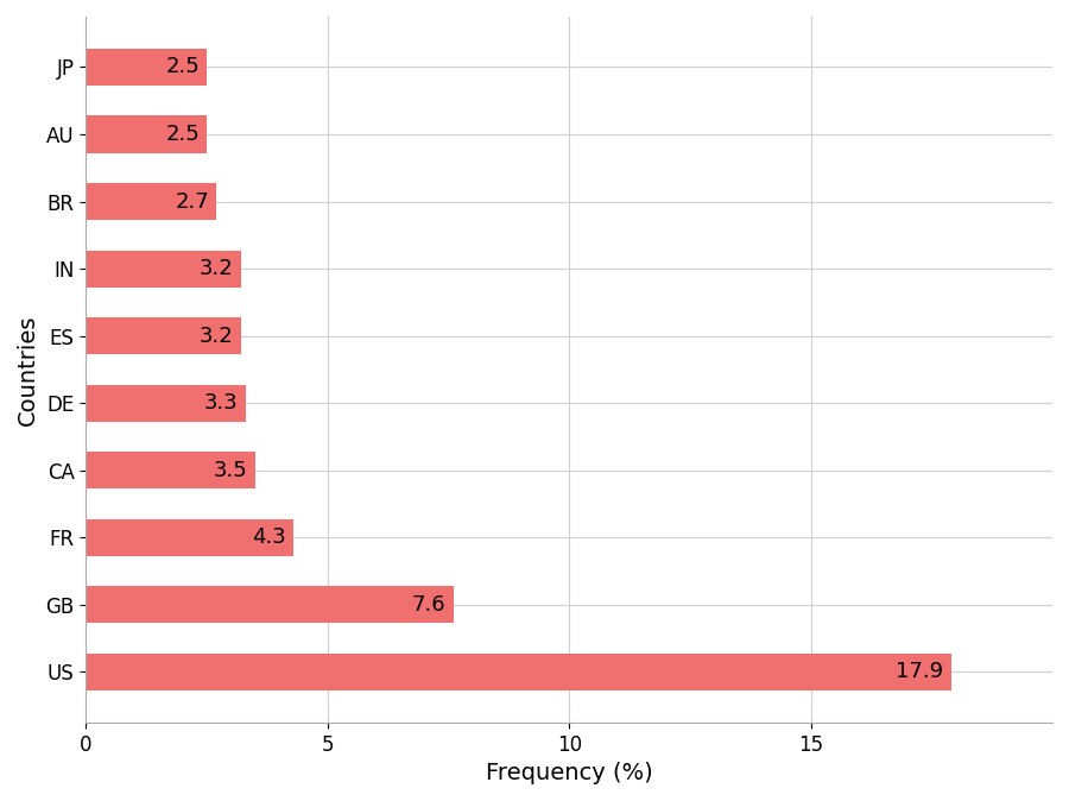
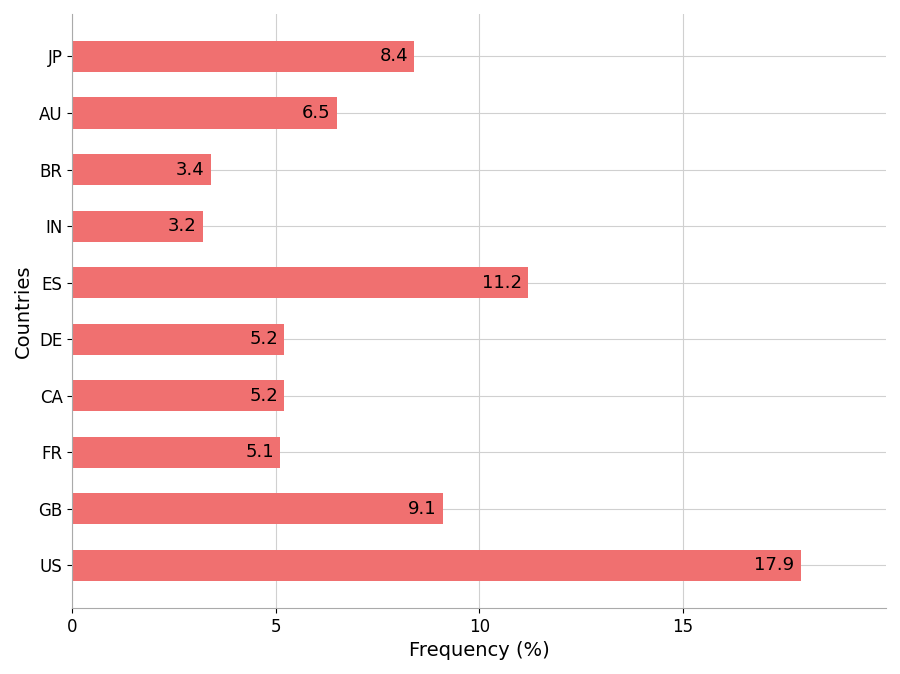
JP: 2.5 -> 8.4
AU: 2.5 -> 6.5
BR: 2.7 -> 3.4
ES: 3.2 -> 11.2
DE: 3.3 -> 5.2
CA: 3.5 -> 5.2
FR: 4.3 -> 5.1
GB: 7.6 -> 9.1
